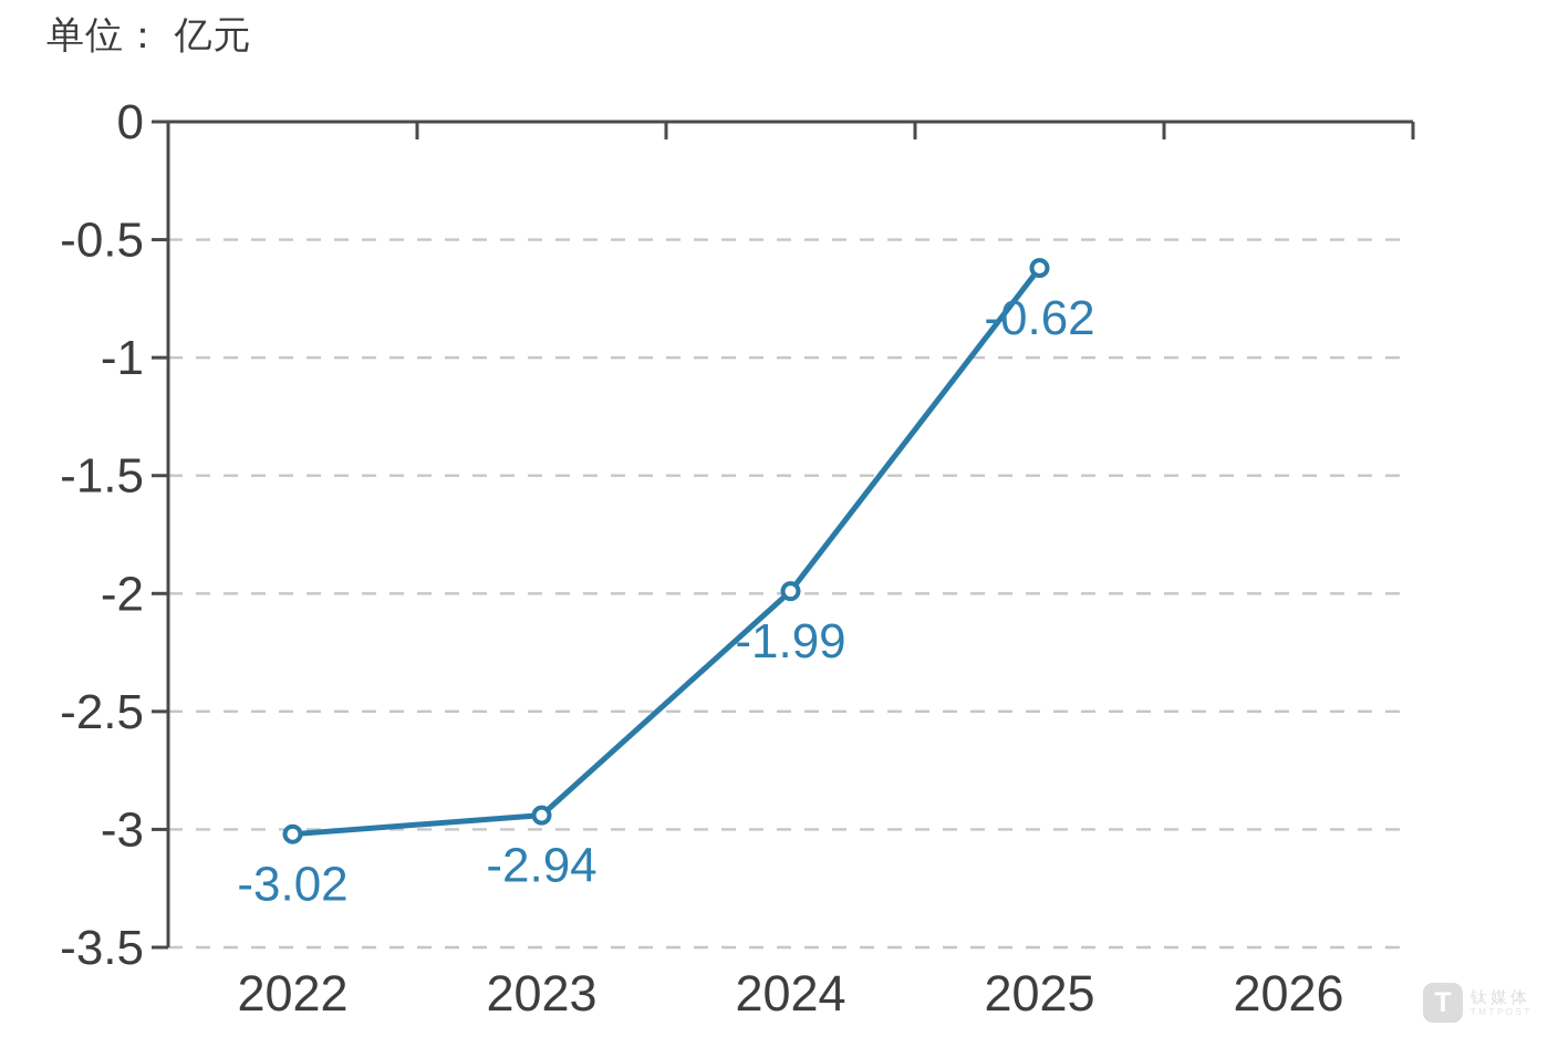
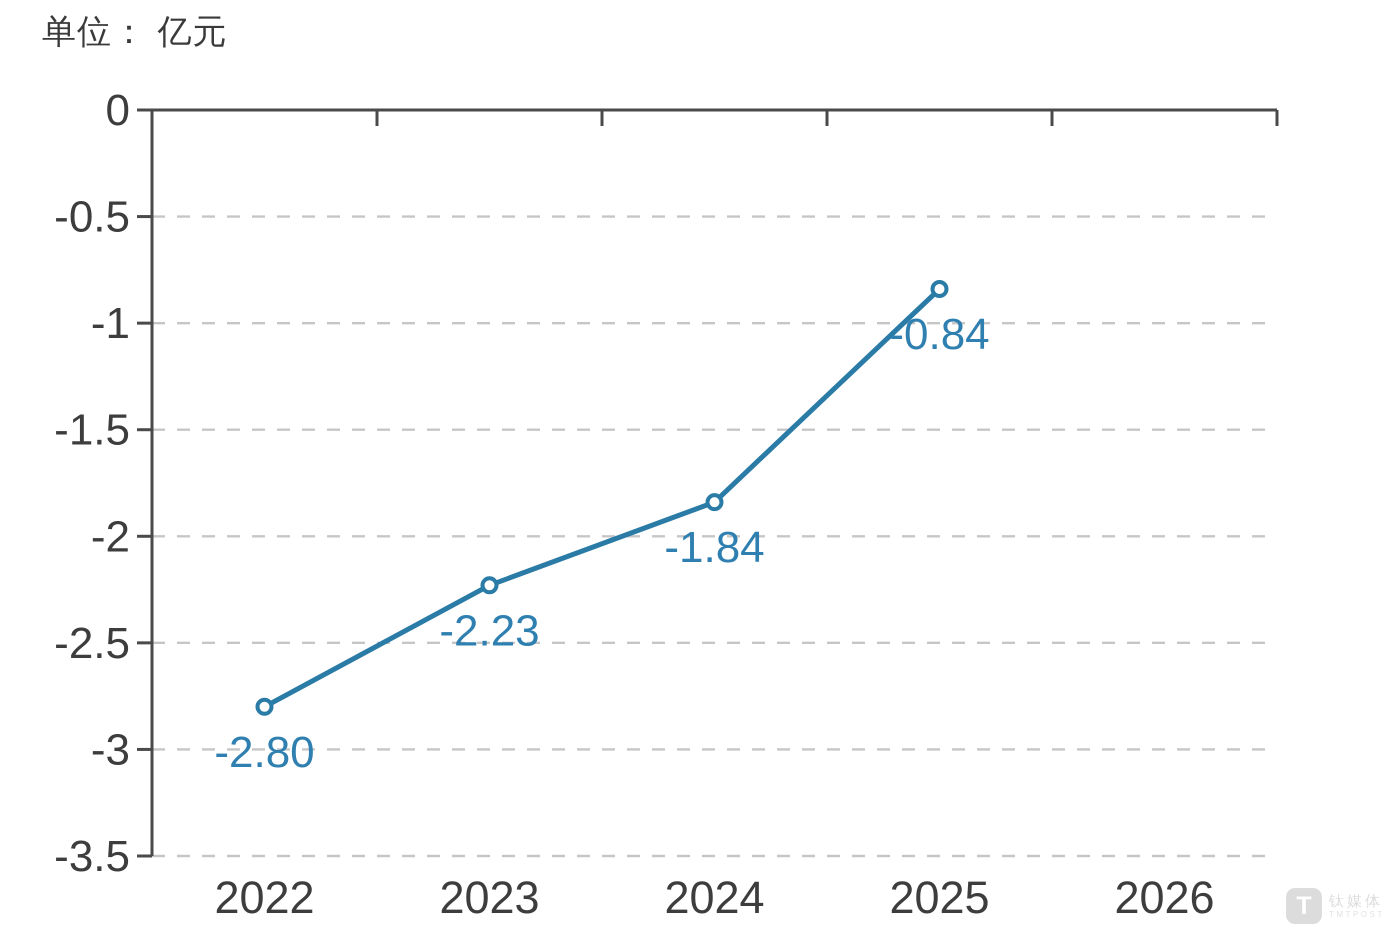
2022: -3.02 -> -2.80
2023: -2.94 -> -2.23
2024: -1.99 -> -1.84
2025: -0.62 -> -0.84
